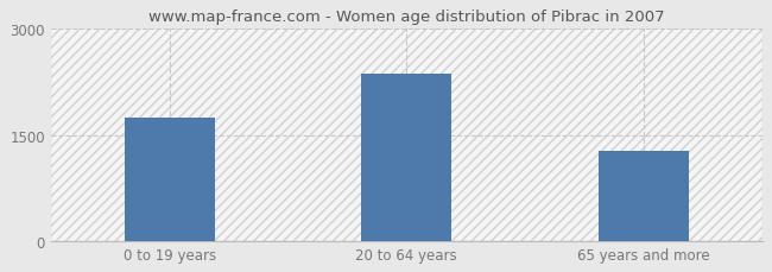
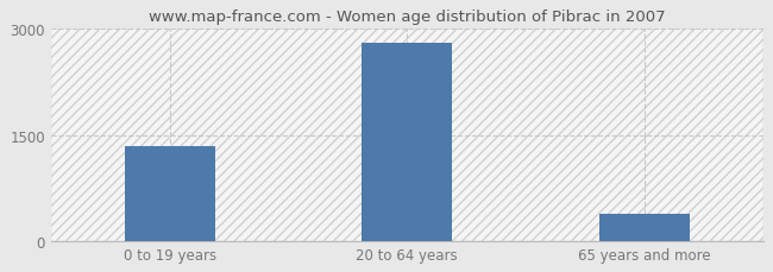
0 to 19 years: 1740 -> 1340
20 to 64 years: 2360 -> 2810
65 years and more: 1280 -> 390
